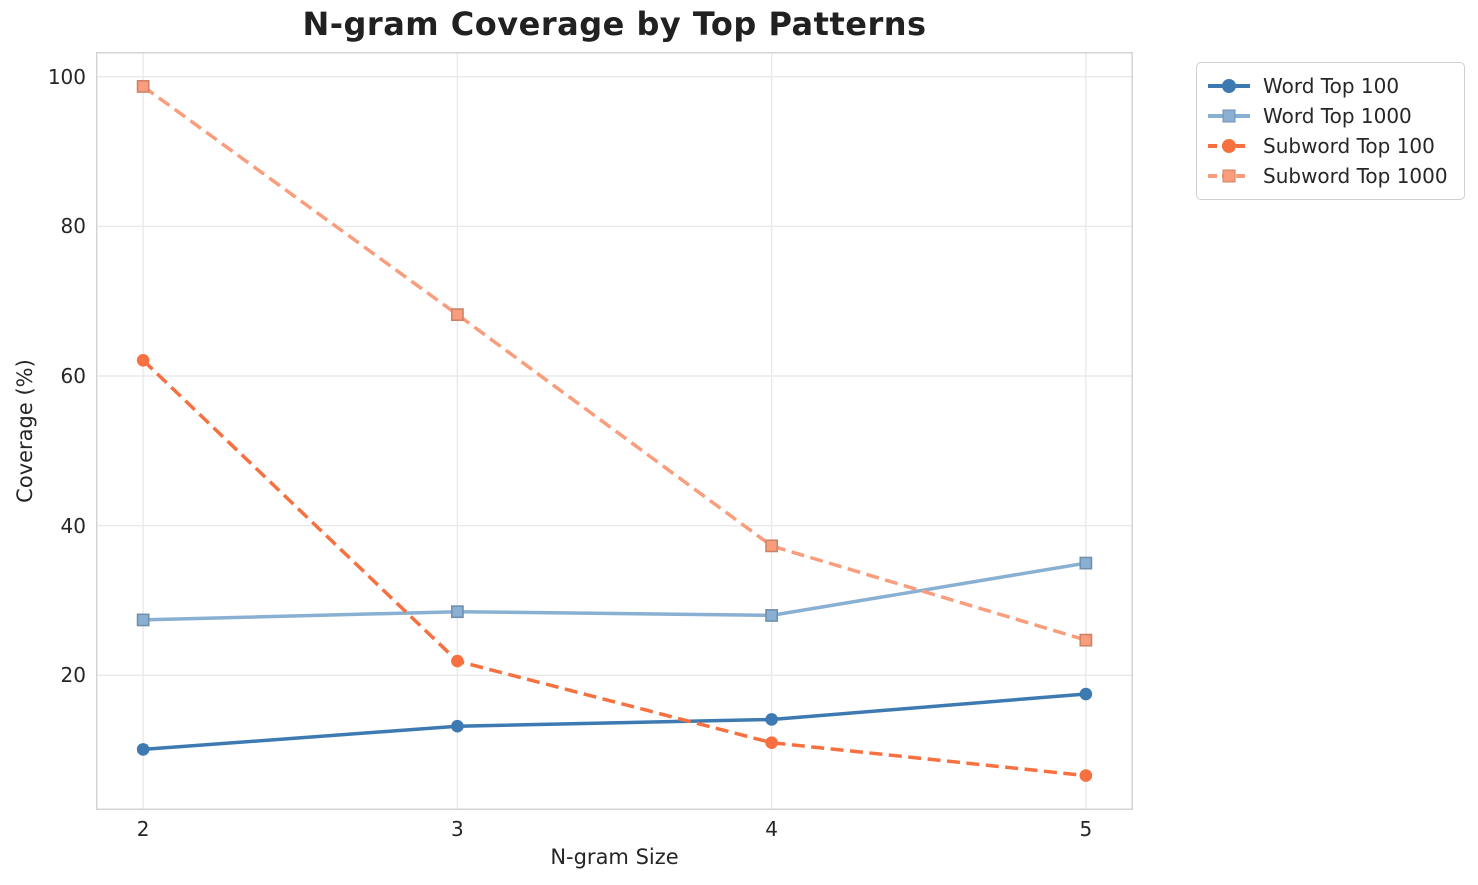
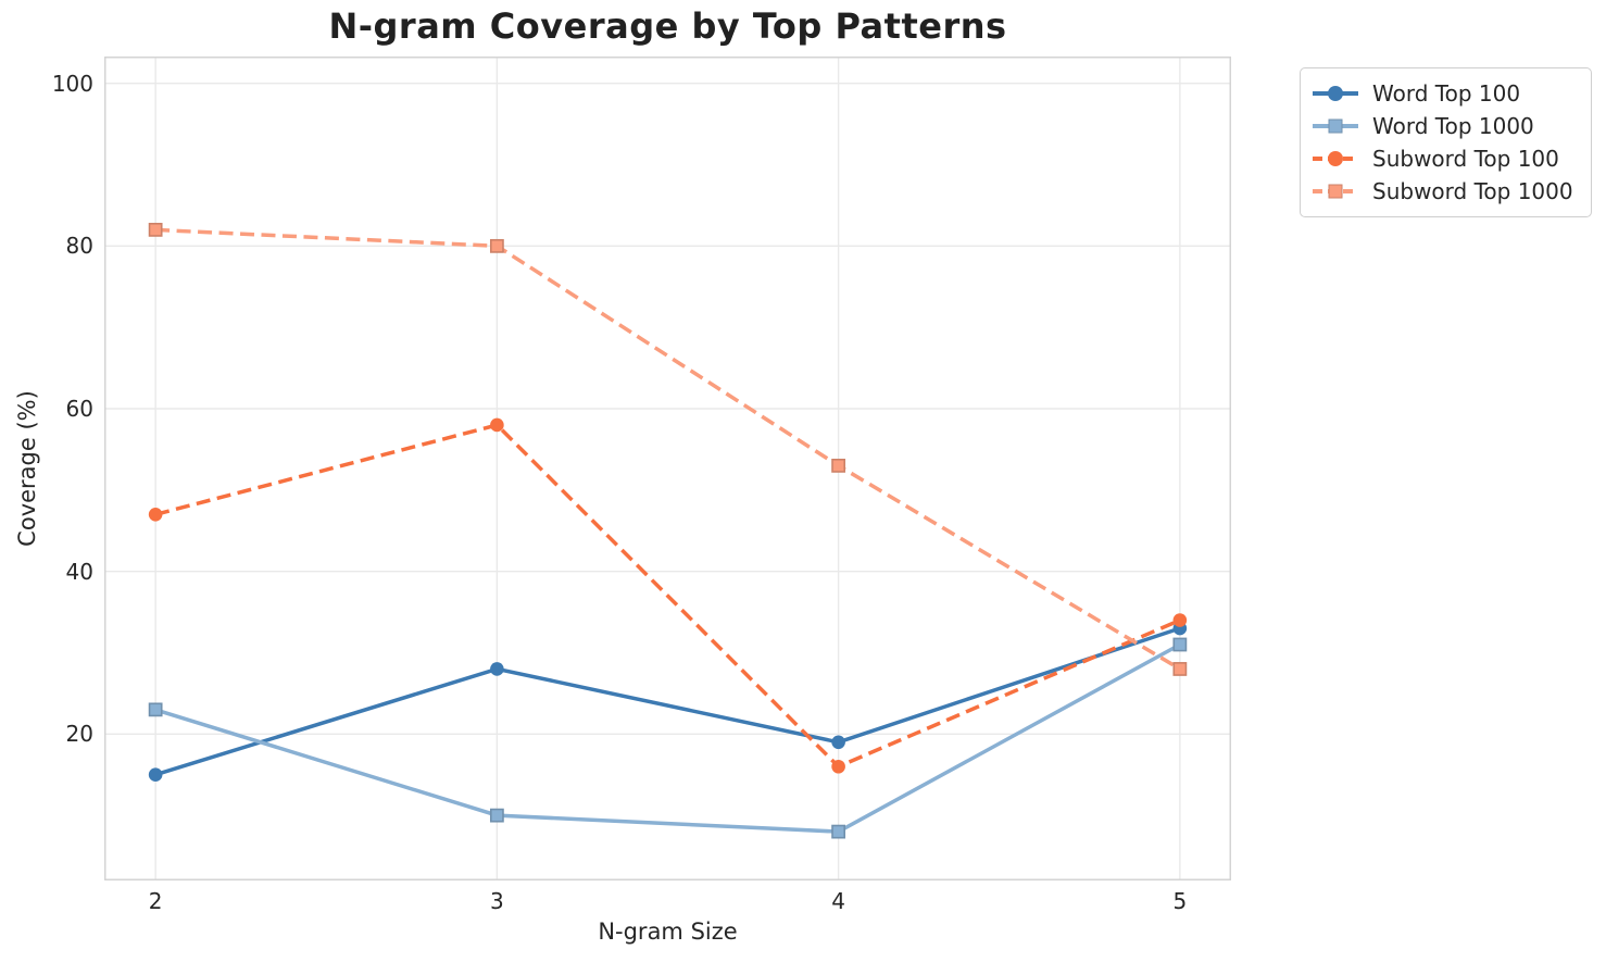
Word Top 100/2: 10 -> 15
Word Top 1000/2: 27 -> 23
Subword Top 100/2: 62 -> 47
Subword Top 1000/2: 99 -> 82
Word Top 100/3: 13 -> 28
Word Top 1000/3: 28 -> 10
Subword Top 100/3: 22 -> 58
Subword Top 1000/3: 68 -> 80
Word Top 100/4: 14 -> 19
Word Top 1000/4: 28 -> 8
Subword Top 100/4: 11 -> 16
Subword Top 1000/4: 37 -> 53
Word Top 100/5: 18 -> 33
Word Top 1000/5: 35 -> 31
Subword Top 100/5: 7 -> 34
Subword Top 1000/5: 25 -> 28
